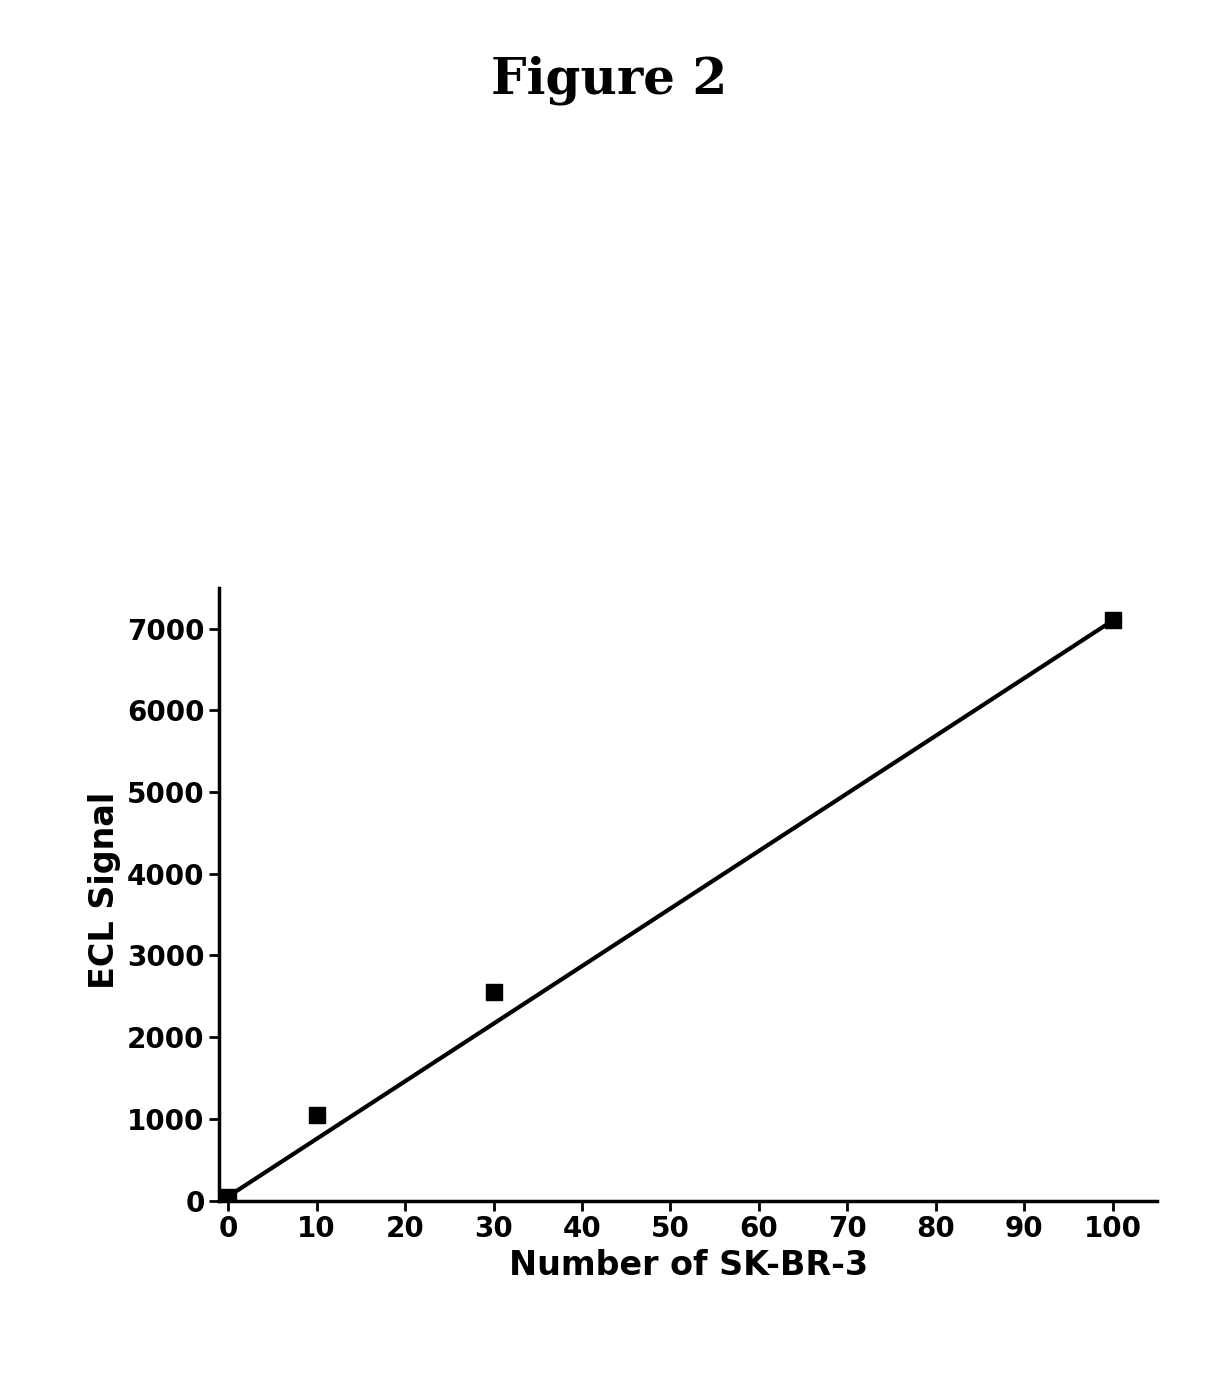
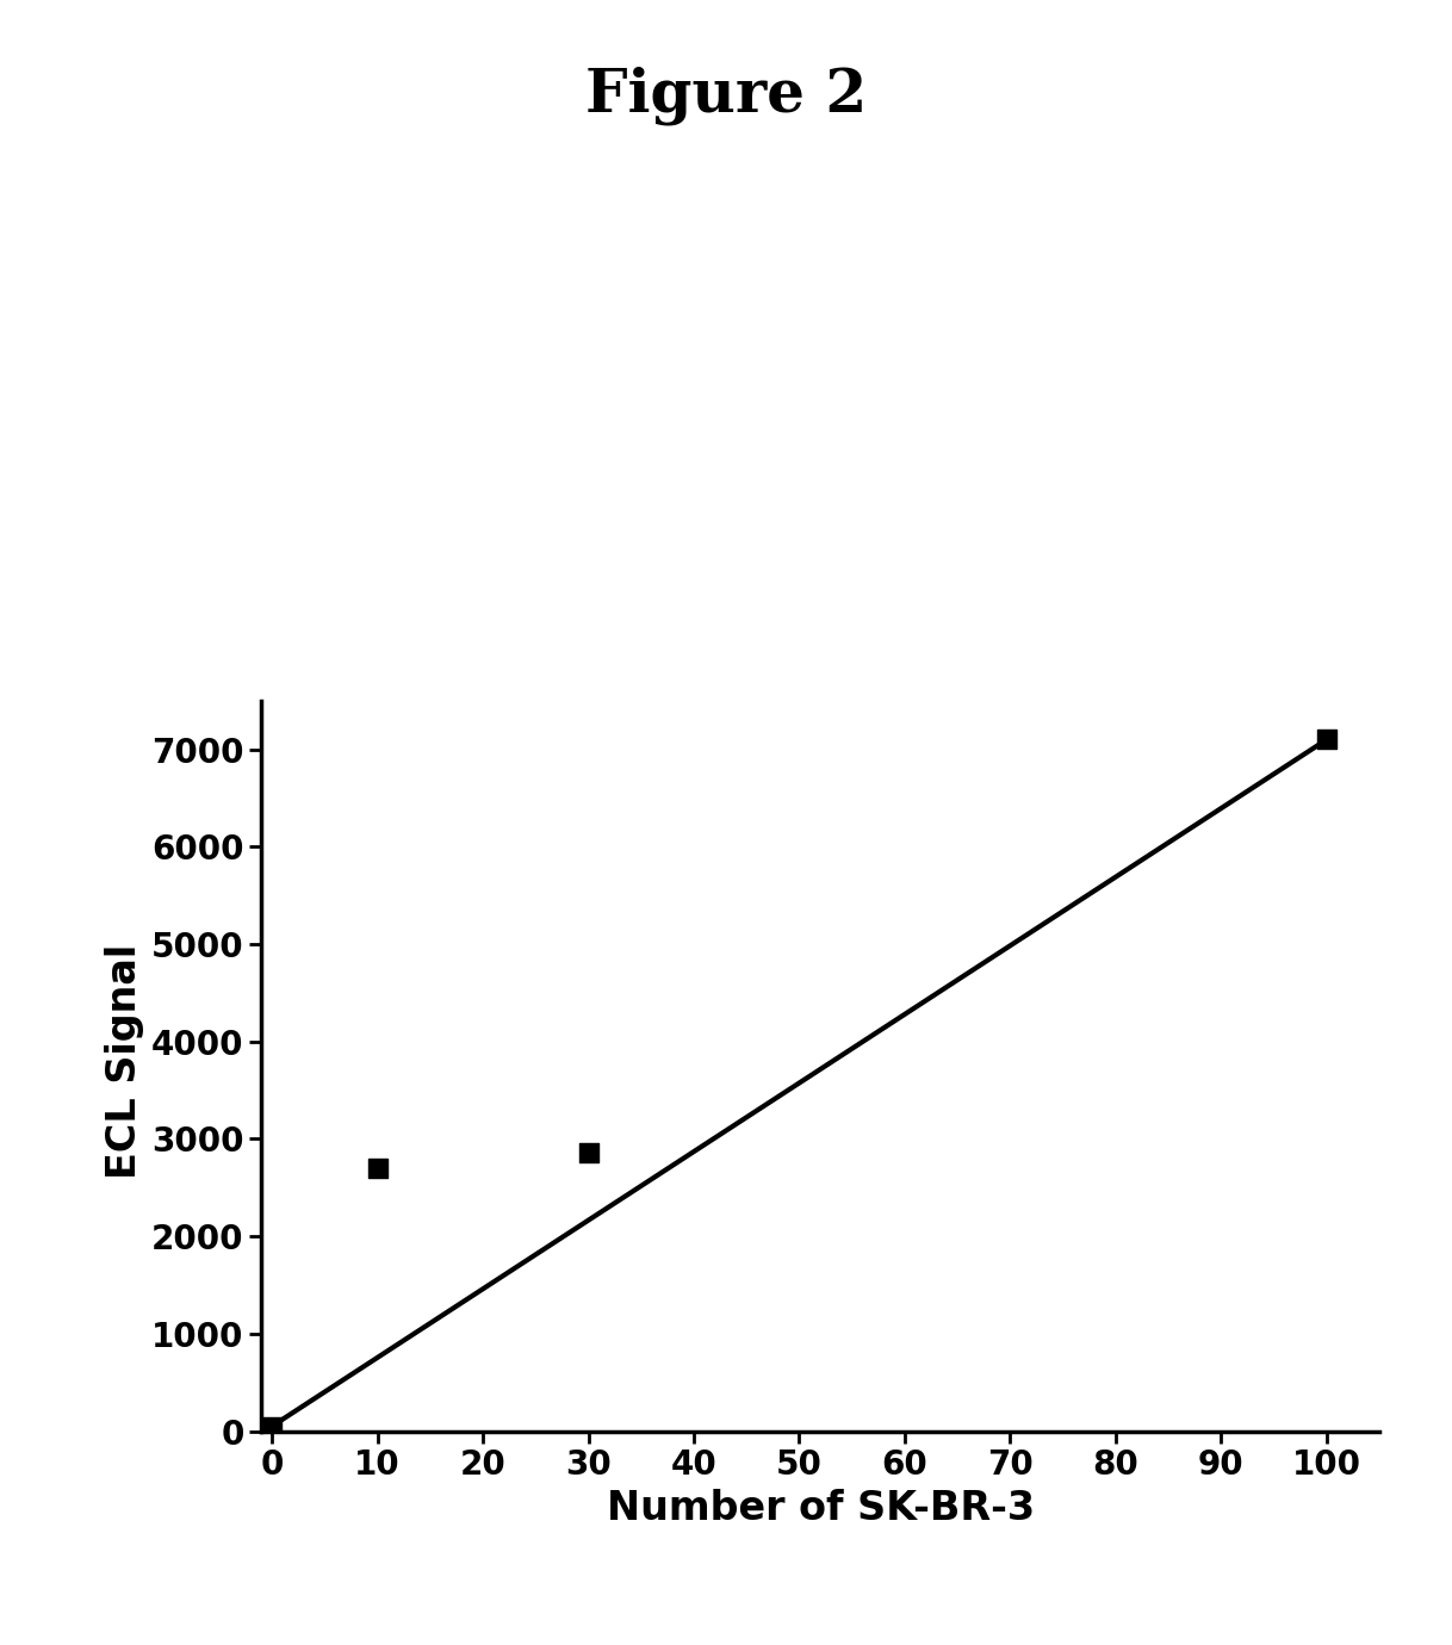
10: 1050 -> 2700
30: 2550 -> 2860
